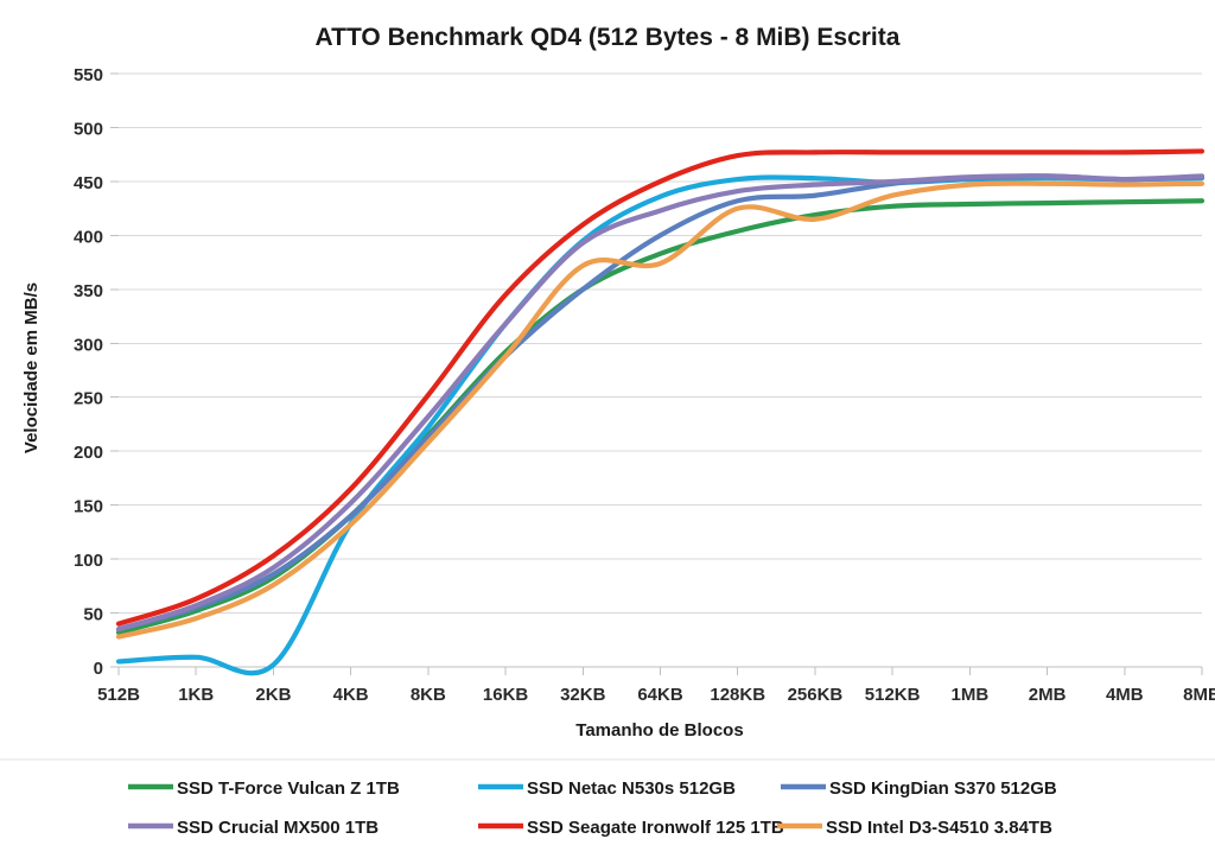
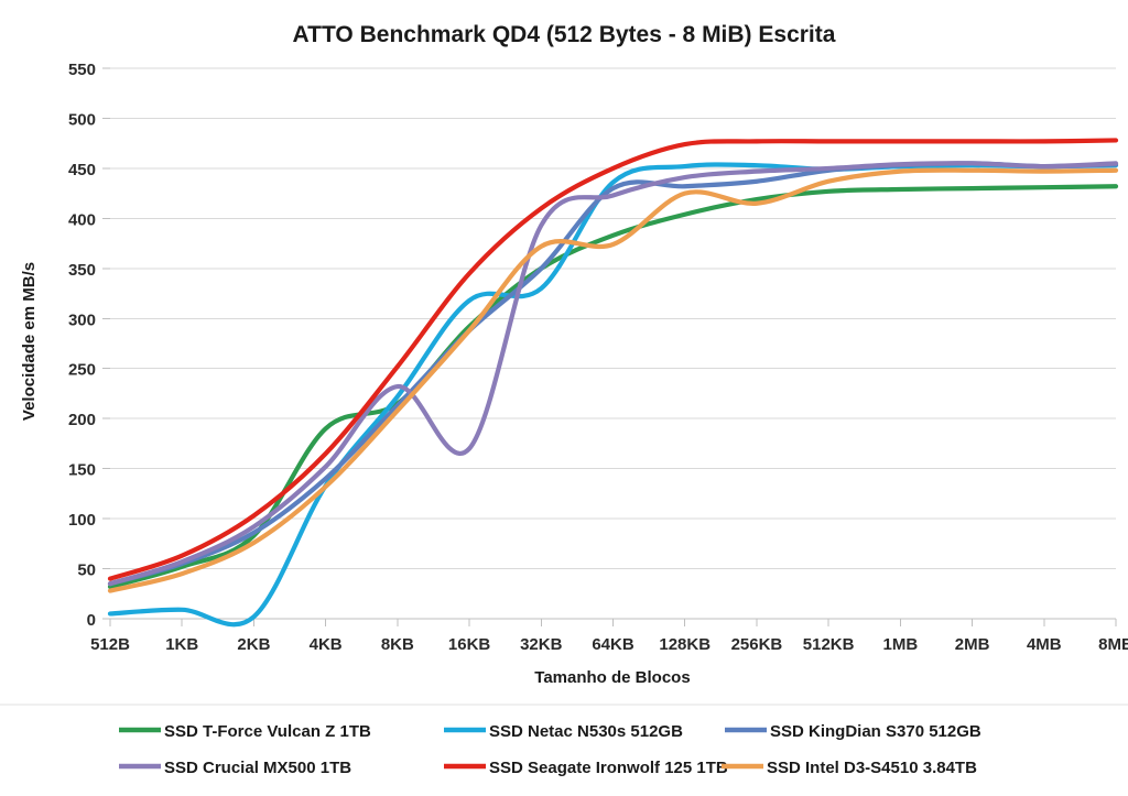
SSD T-Force Vulcan Z 1TB/4KB: 140 -> 190
SSD Crucial MX500 1TB/16KB: 320 -> 170
SSD Netac N530s 512GB/32KB: 400 -> 330
SSD KingDian S370 512GB/64KB: 400 -> 430
